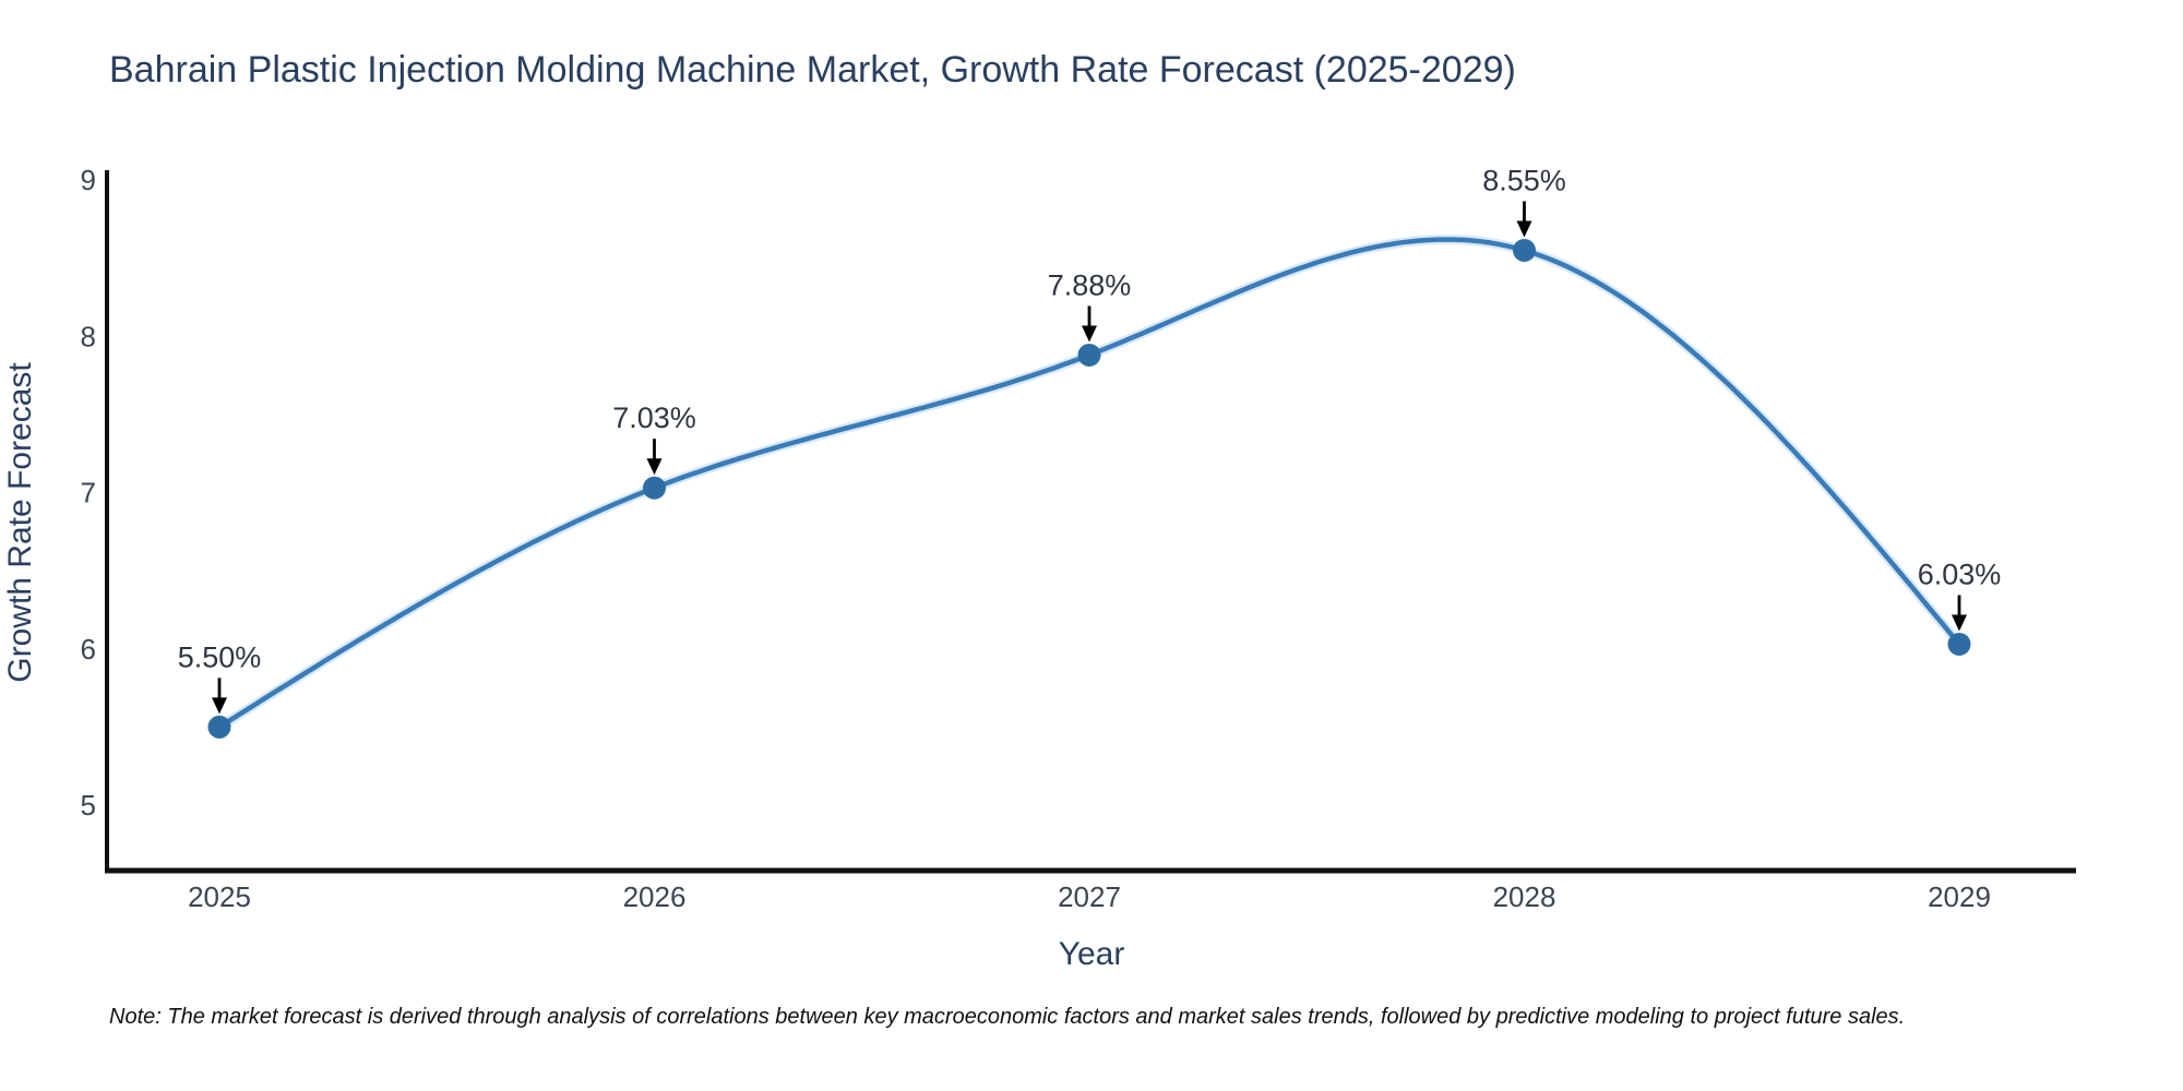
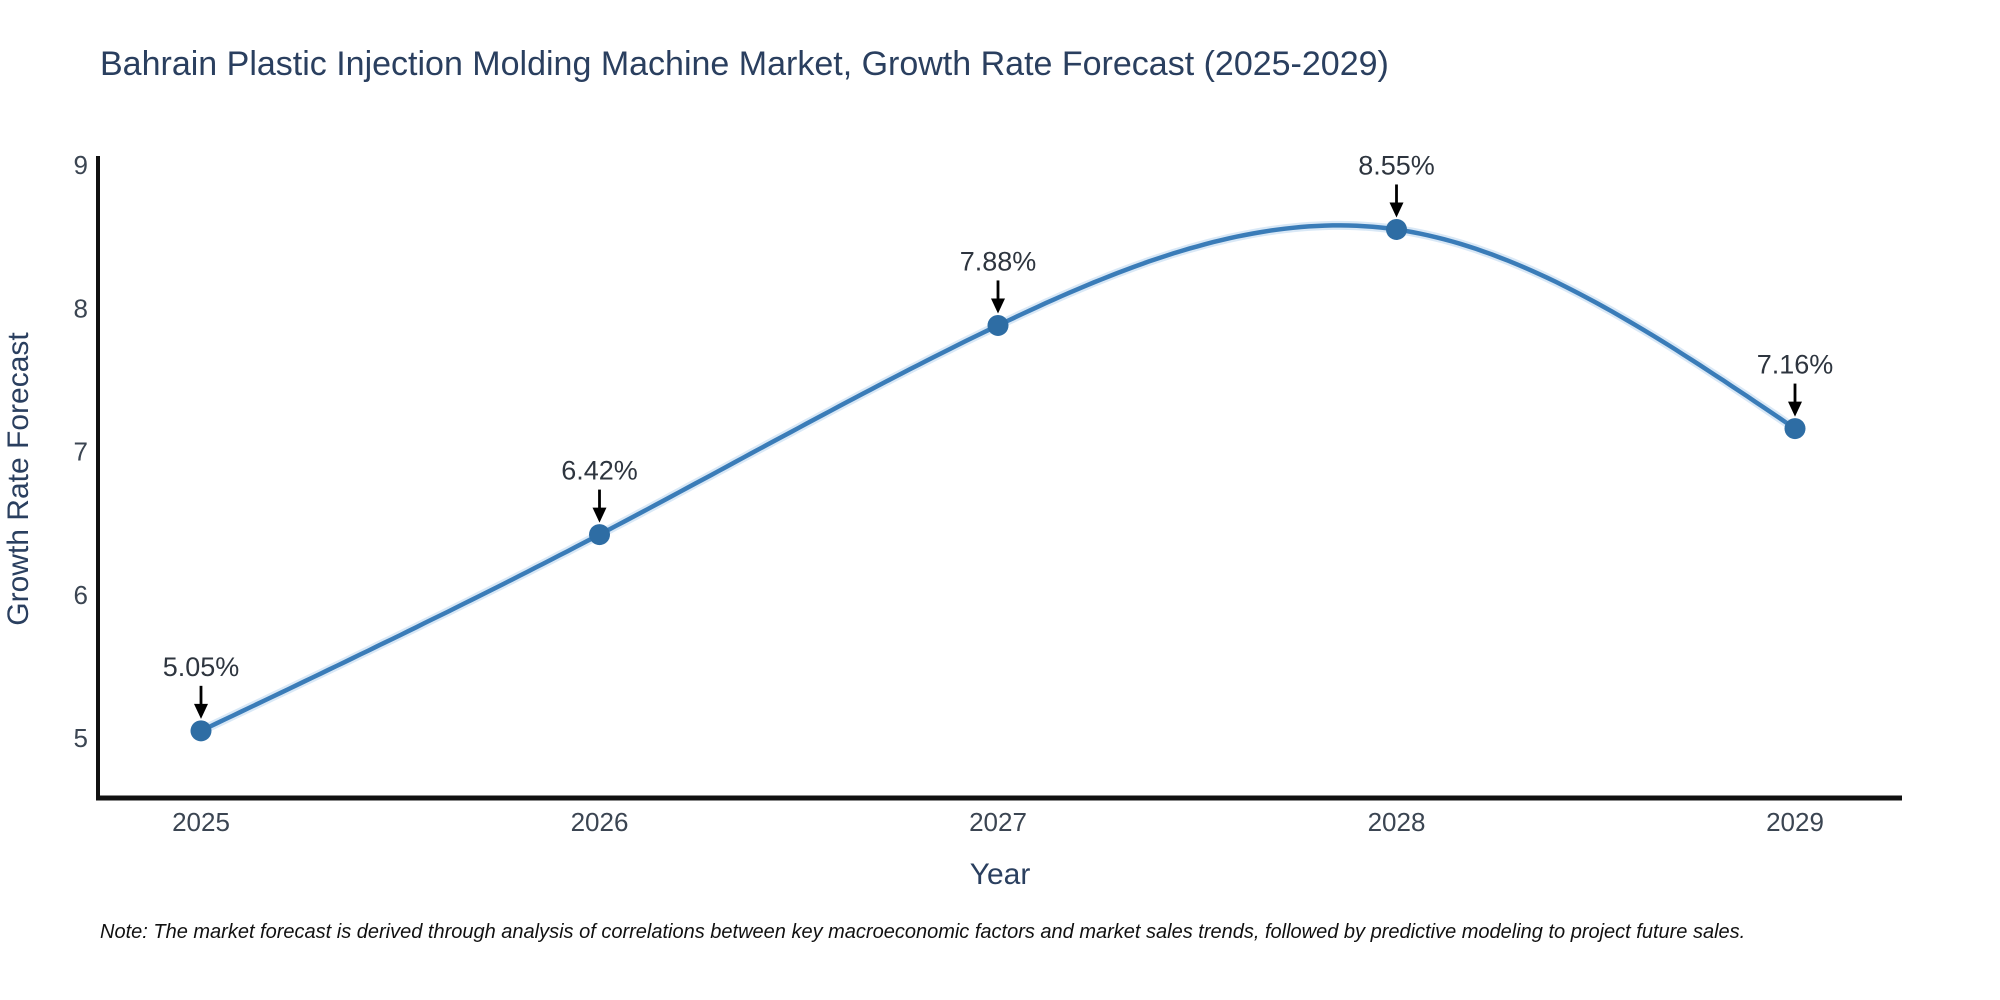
2025: 5.50% -> 5.05%
2026: 7.03% -> 6.42%
2029: 6.03% -> 7.16%
